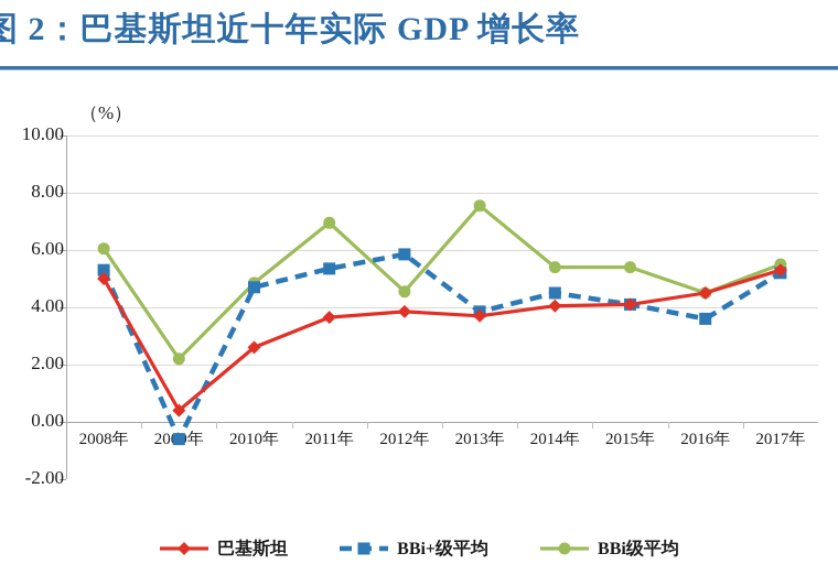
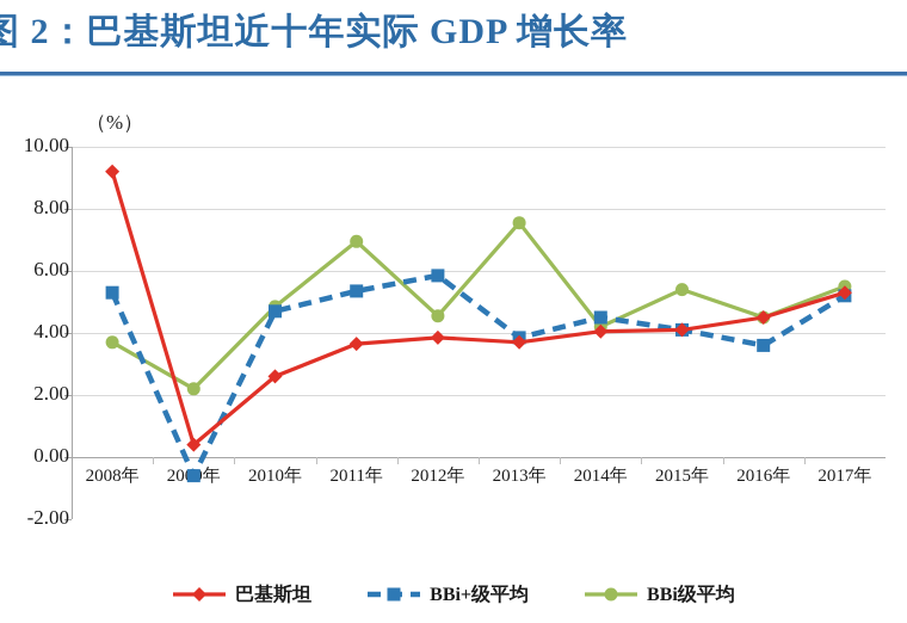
巴基斯坦/2008年: 5.0 -> 9.2
BBi级平均/2008年: 6.0 -> 3.7
BBi级平均/2014年: 5.4 -> 4.2
